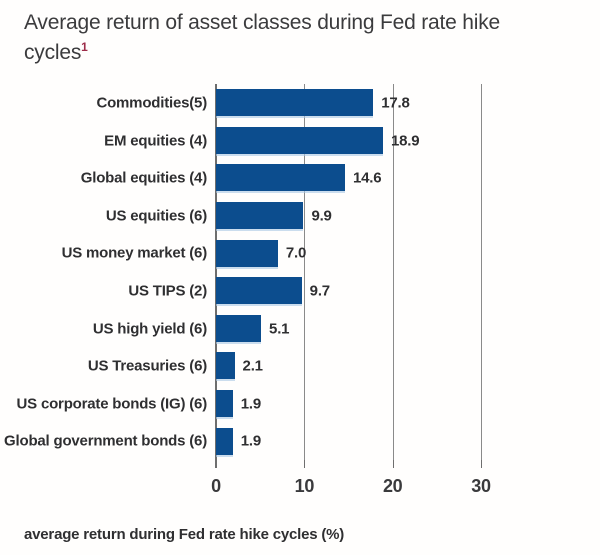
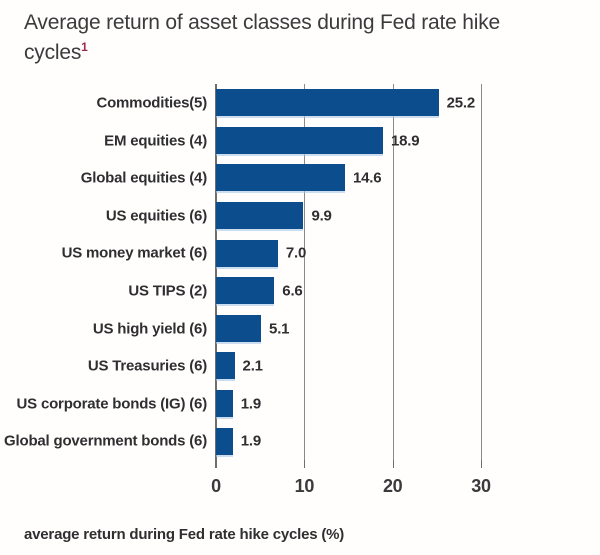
Commodities(5): 17.8 -> 25.2
US TIPS (2): 9.7 -> 6.6
